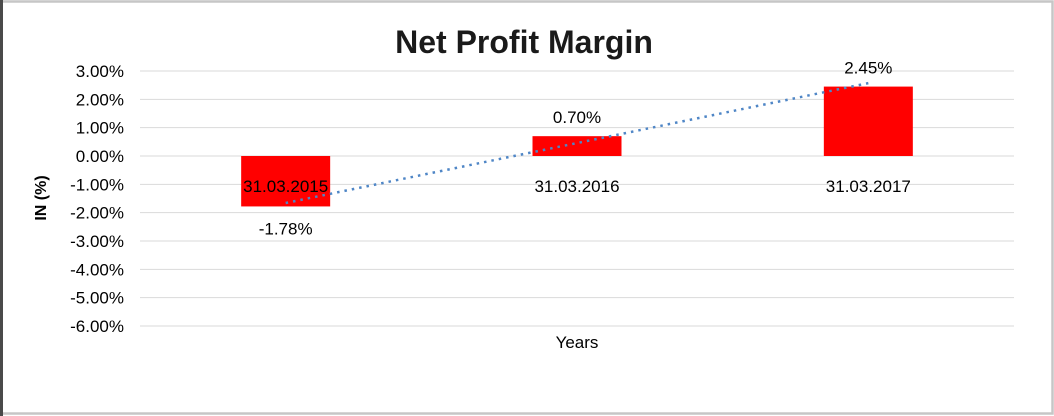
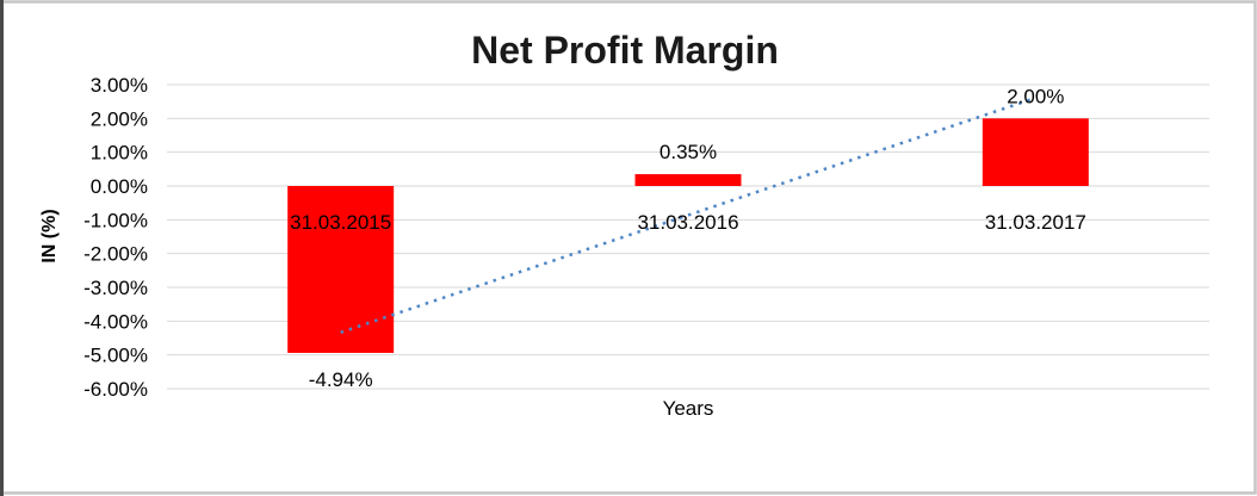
31.03.2015: -1.78% -> -4.94%
31.03.2016: 0.70% -> 0.35%
31.03.2017: 2.45% -> 2.00%
